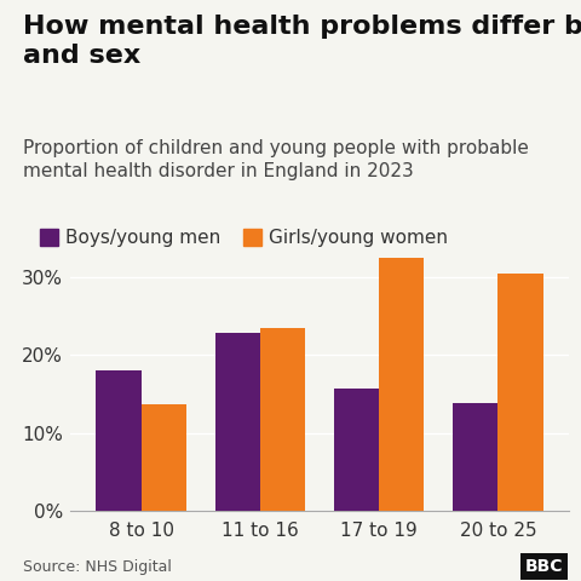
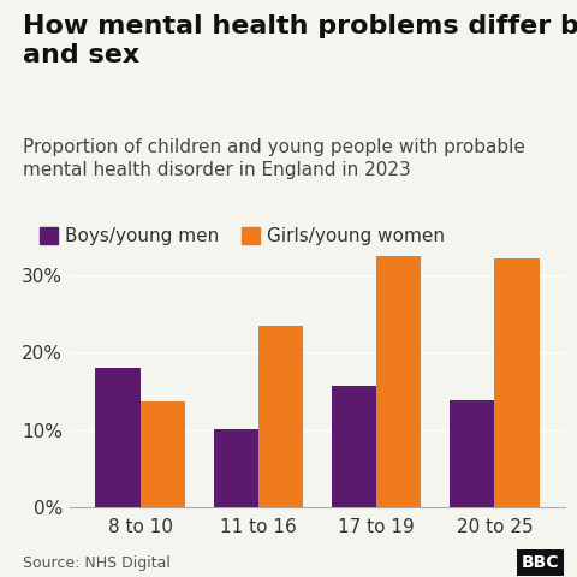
Boys/young men/11 to 16: 22.9% -> 10.2%
Girls/young women/20 to 25: 30.5% -> 32.2%
